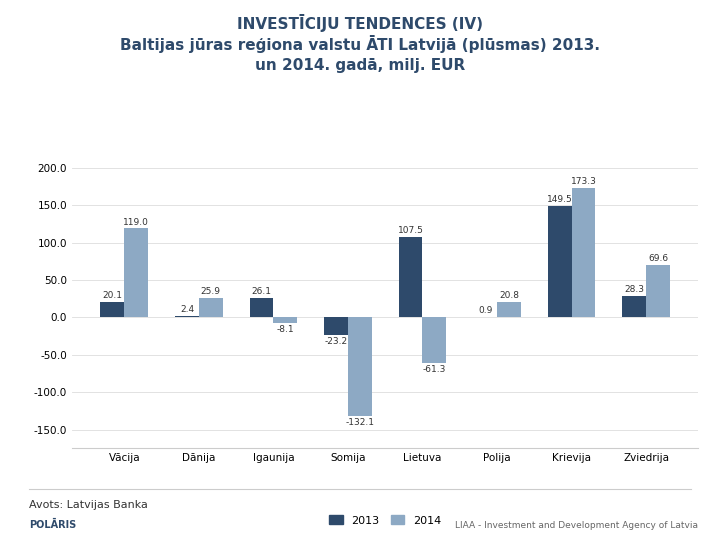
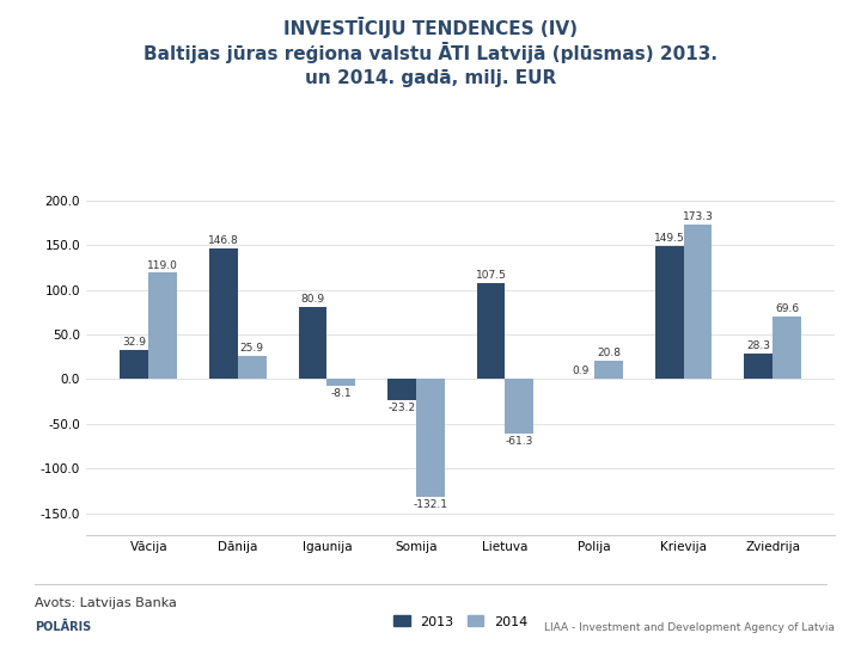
2013/Vācija: 20.1 -> 32.9
2013/Dānija: 2.4 -> 146.8
2013/Igaunija: 26.1 -> 80.9
